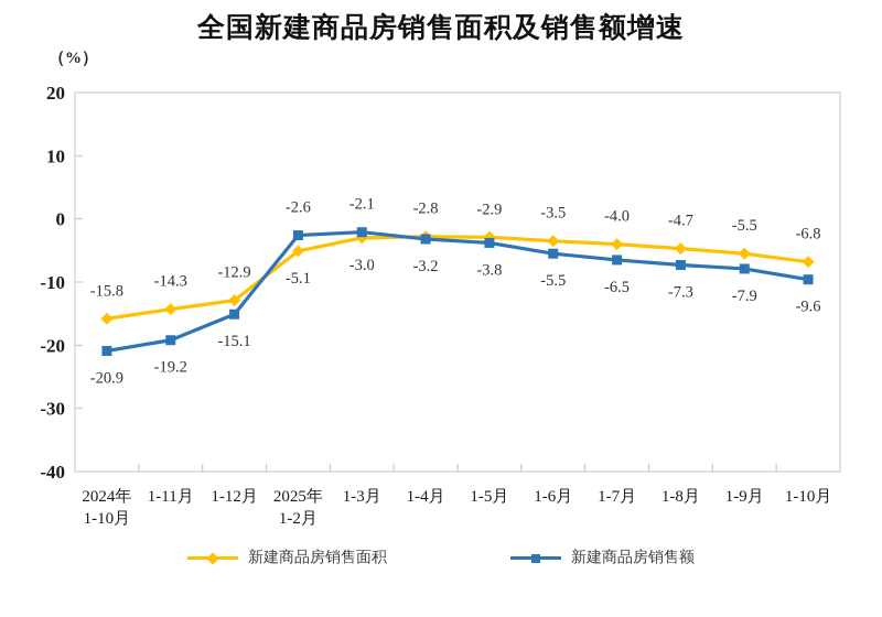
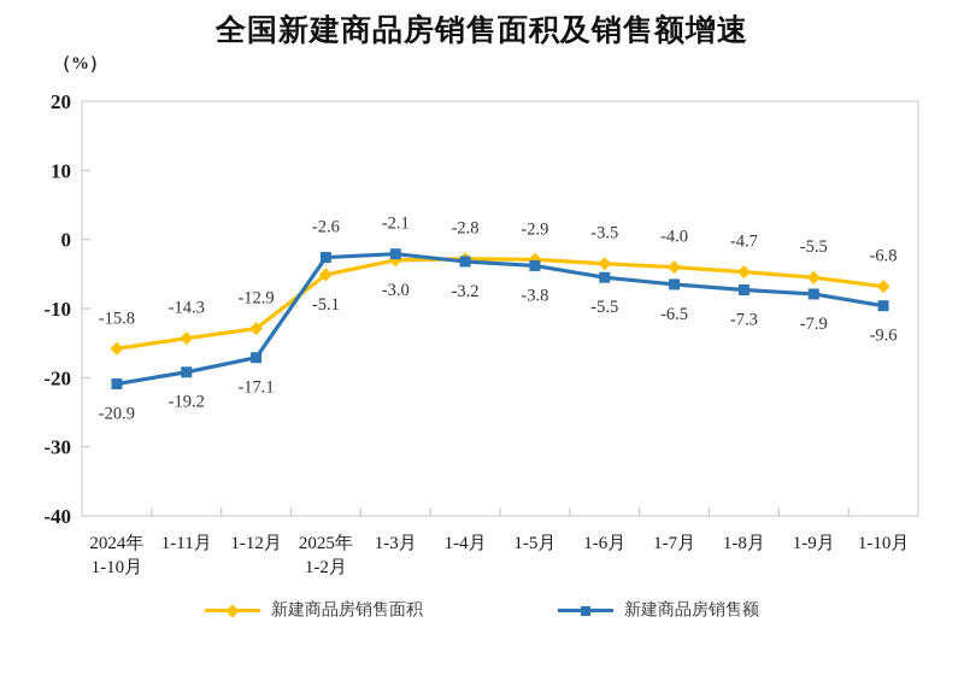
新建商品房销售额/1-12月: -15.1 -> -17.1
